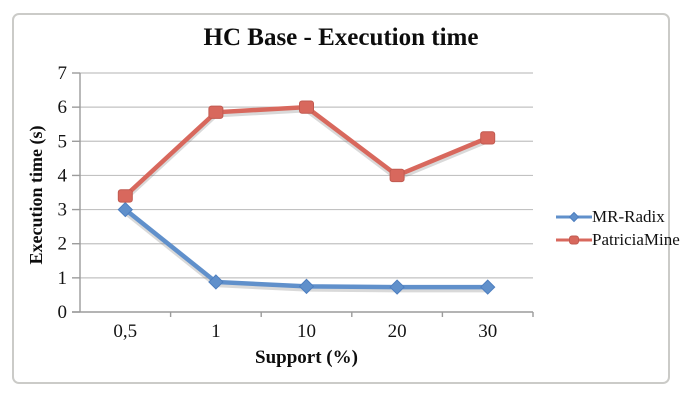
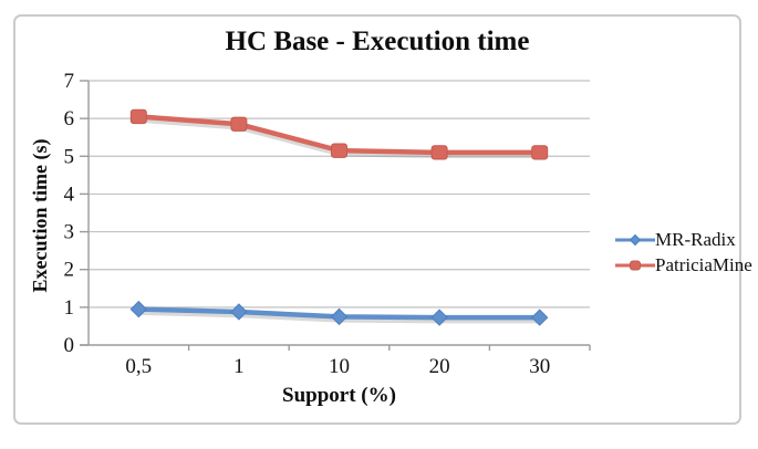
MR-Radix/0,5: 3.0 -> 0.9
PatriciaMine/0,5: 3.4 -> 6.0
PatriciaMine/10: 6.0 -> 5.2
PatriciaMine/20: 4.0 -> 5.1
